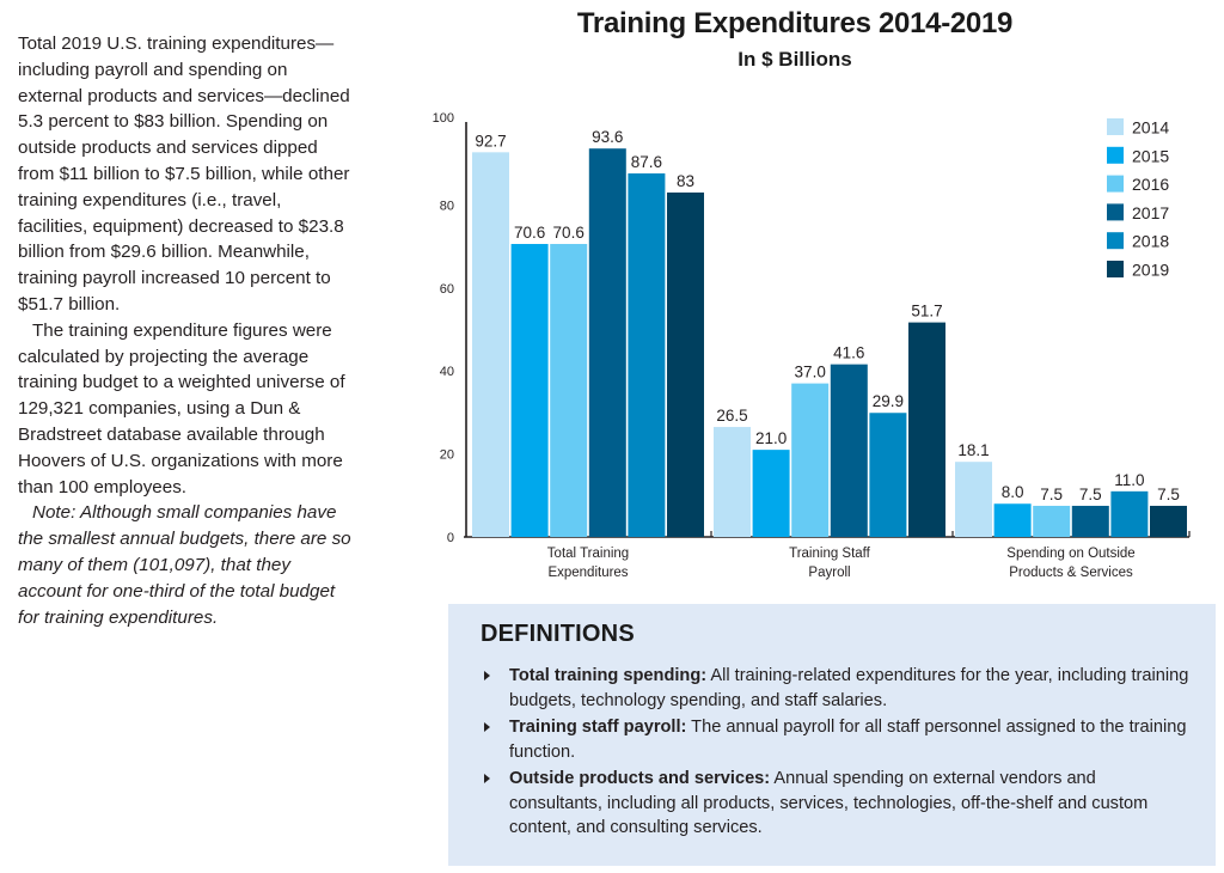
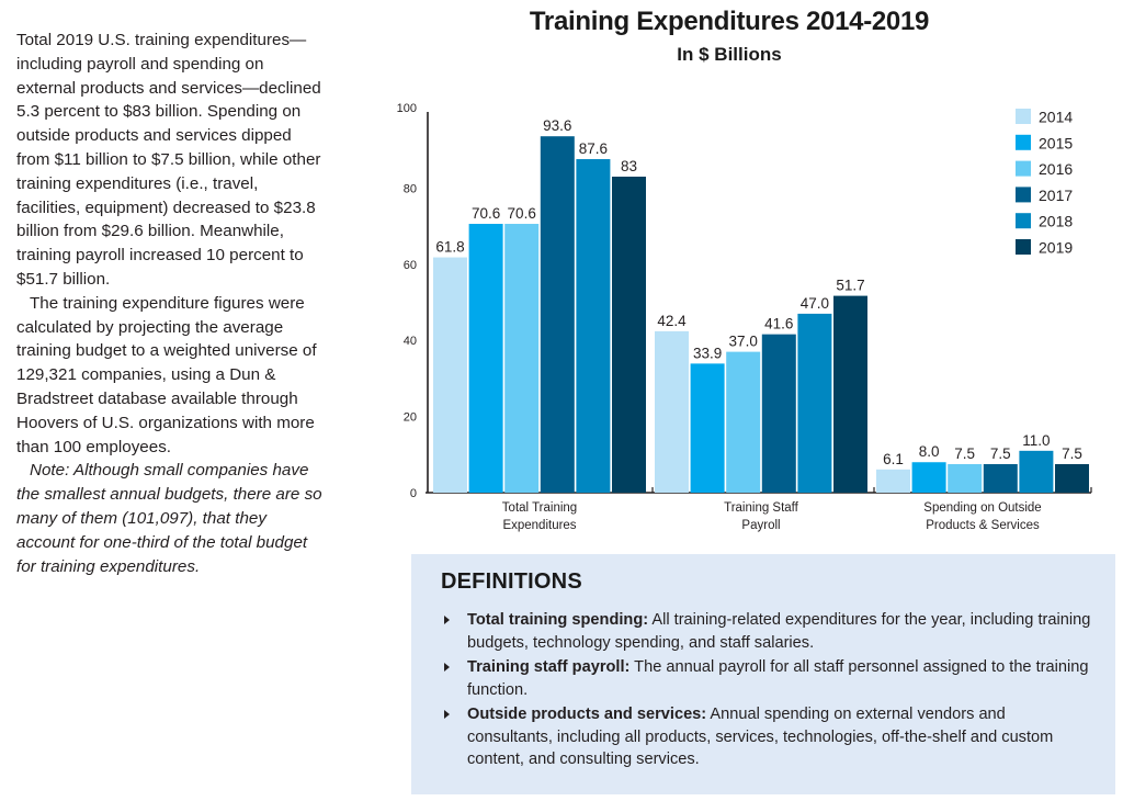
2014/Total Training Expenditures: 92.7 -> 61.8
2014/Training Staff Payroll: 26.5 -> 42.4
2015/Training Staff Payroll: 21.0 -> 33.9
2018/Training Staff Payroll: 29.9 -> 47.0
2014/Spending on Outside Products & Services: 18.1 -> 6.1
